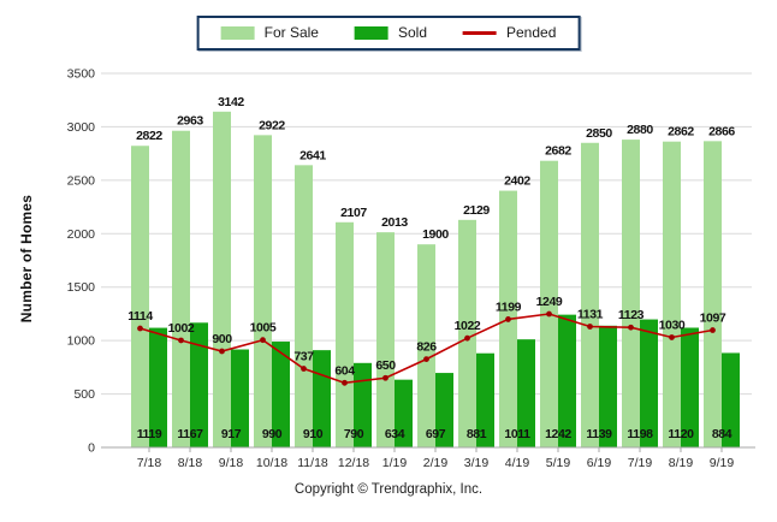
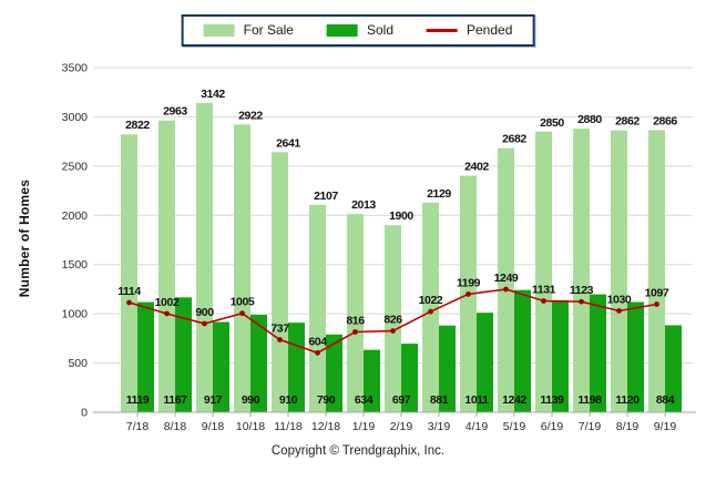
Pended/1/19: 650 -> 816
